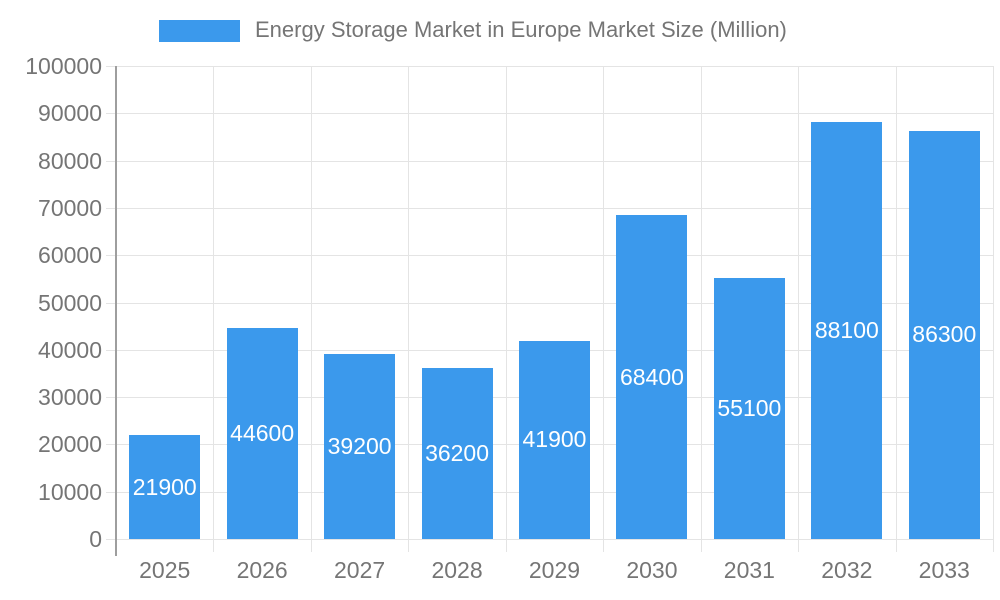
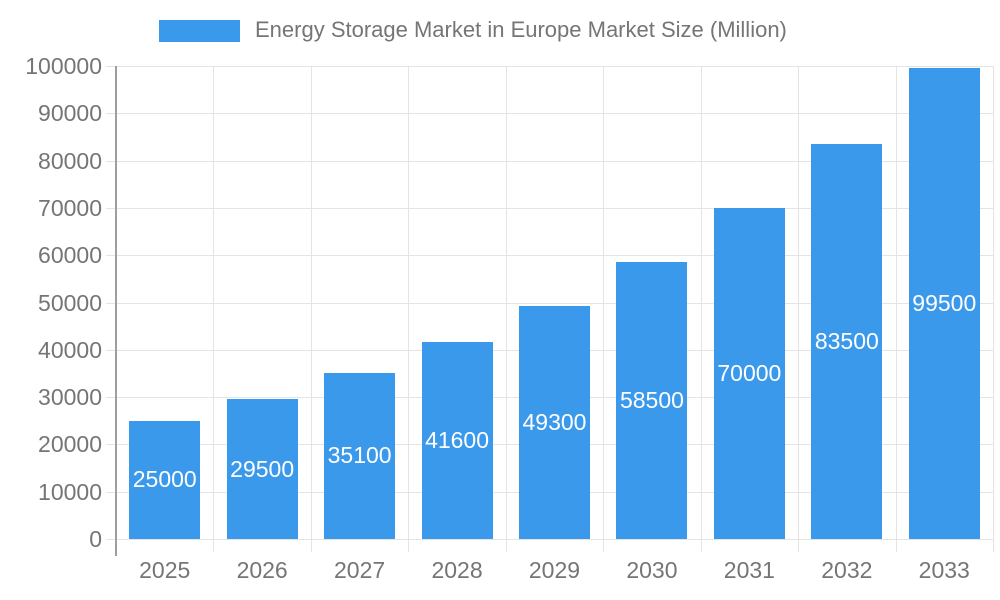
2025: 21900 -> 25000
2026: 44600 -> 29500
2027: 39200 -> 35100
2028: 36200 -> 41600
2029: 41900 -> 49300
2030: 68400 -> 58500
2031: 55100 -> 70000
2032: 88100 -> 83500
2033: 86300 -> 99500
